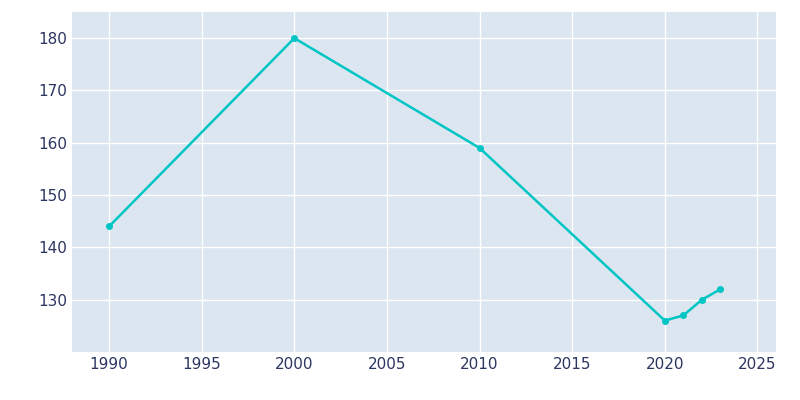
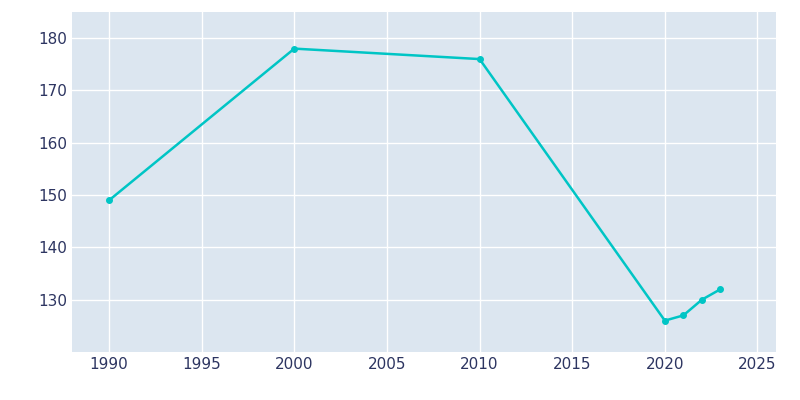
1990: 144 -> 149
2000: 180 -> 178
2010: 159 -> 176
